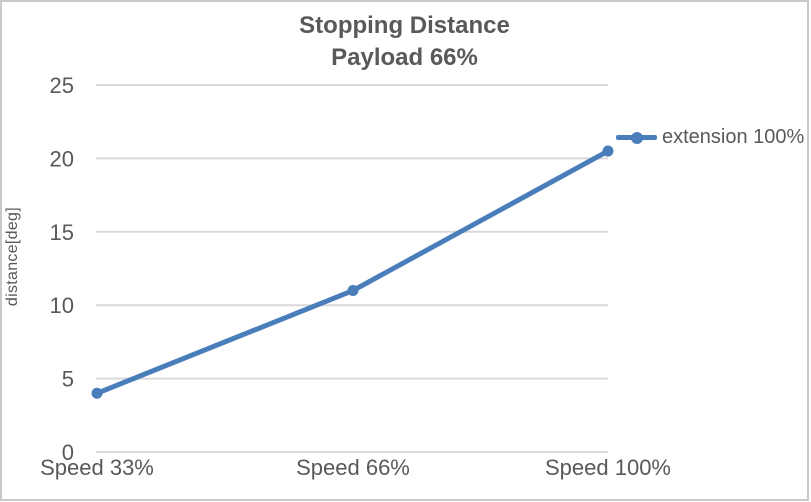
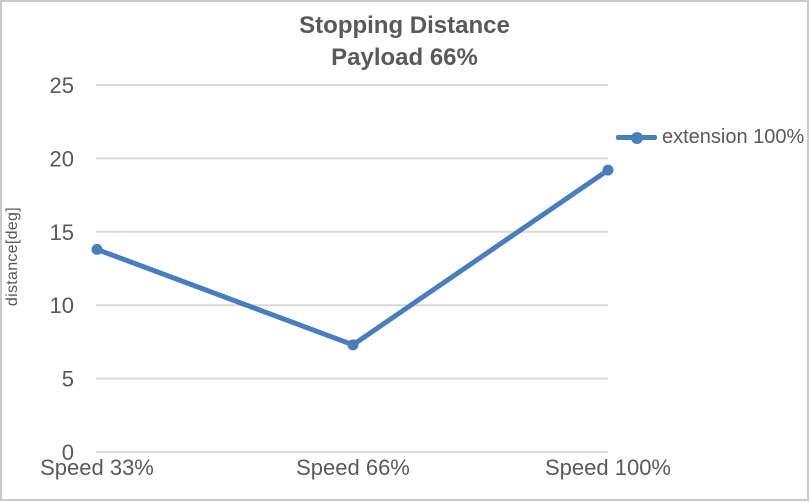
Speed 33%: 4.0 -> 13.8
Speed 66%: 11.0 -> 7.3
Speed 100%: 20.5 -> 19.2
